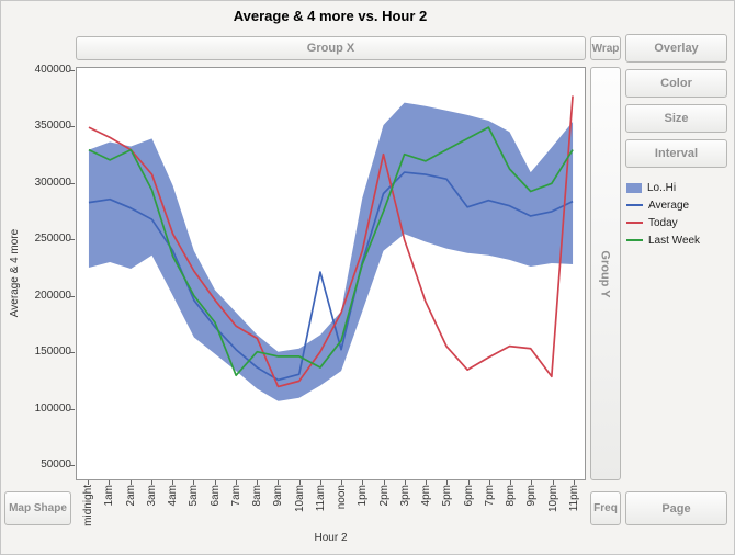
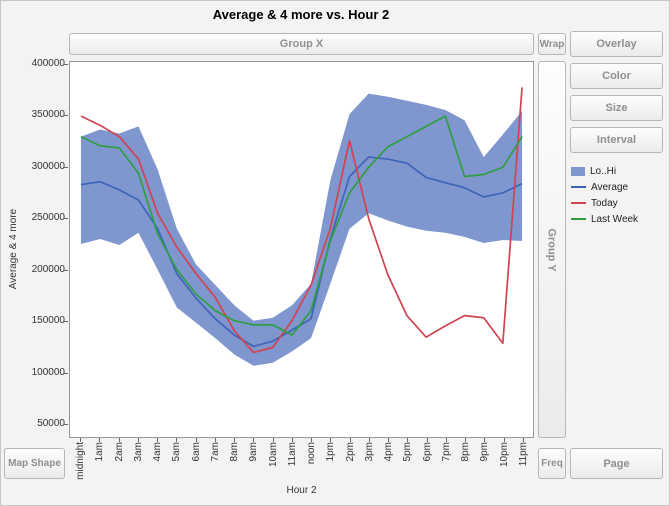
Last Week/2am: 330000 -> 319000
Last Week/7am: 129000 -> 160000
Today/8am: 162000 -> 140000
Average/11am: 221000 -> 141000
Last Week/3pm: 326000 -> 300000
Average/6pm: 279000 -> 290000
Last Week/8pm: 313000 -> 291000
